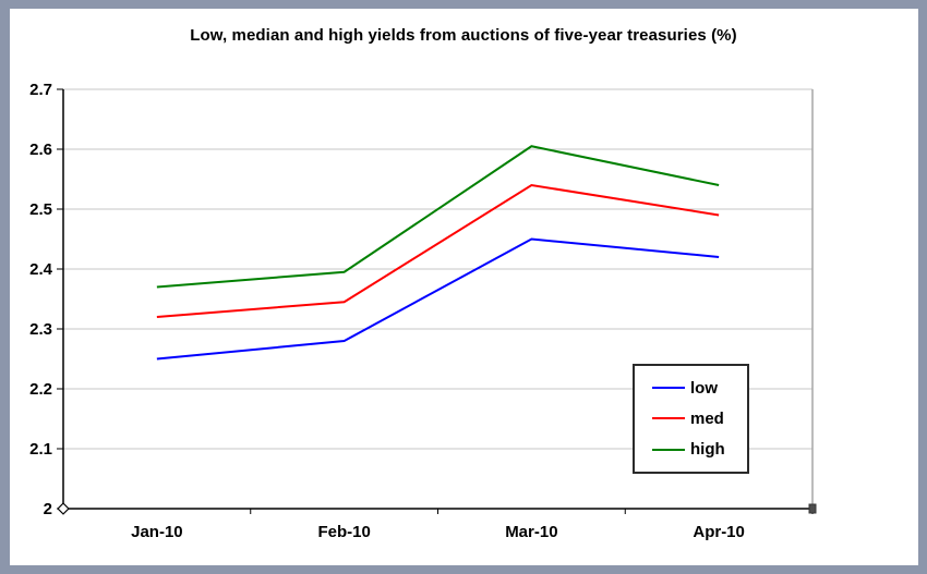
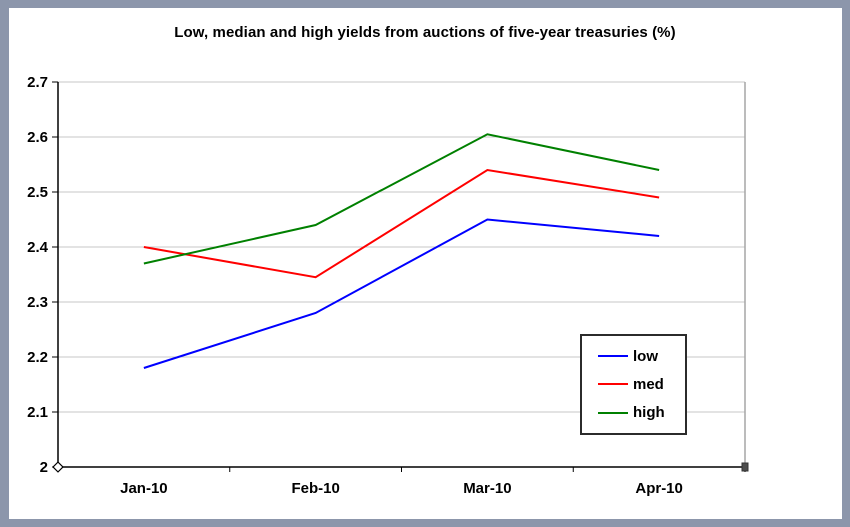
low/Jan-10: 2.25 -> 2.18
med/Jan-10: 2.32 -> 2.40
high/Feb-10: 2.40 -> 2.44
